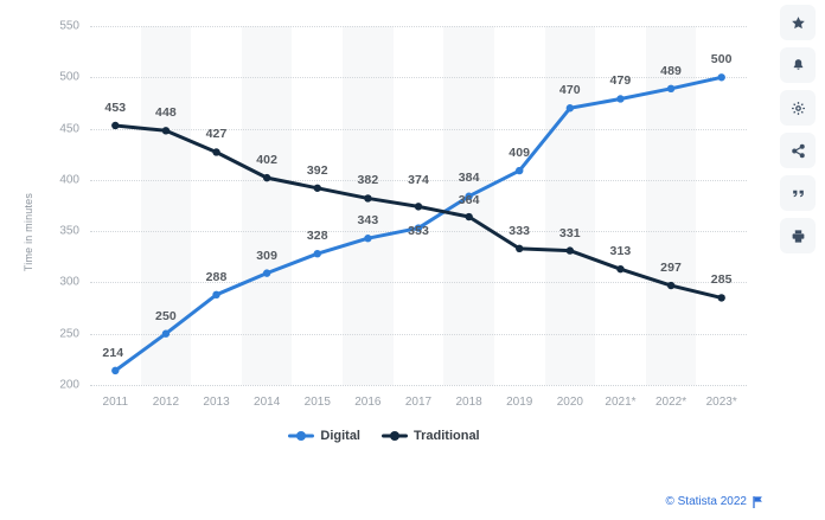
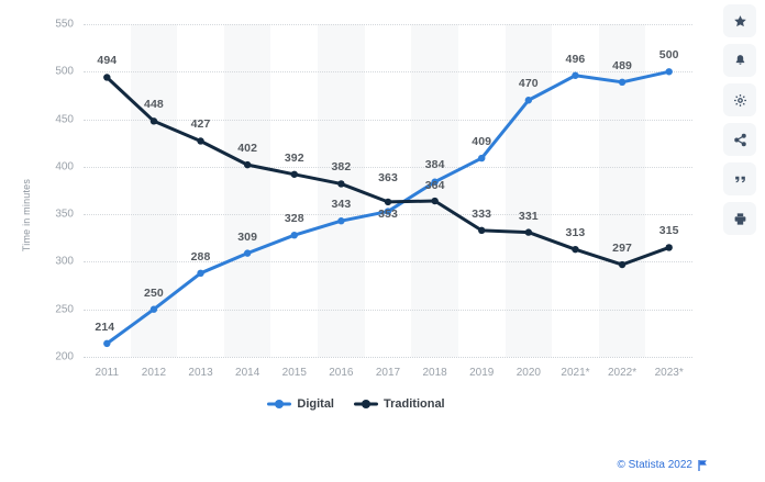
Traditional/2011: 453 -> 494
Traditional/2017: 374 -> 363
Digital/2021*: 479 -> 496
Traditional/2023*: 285 -> 315
